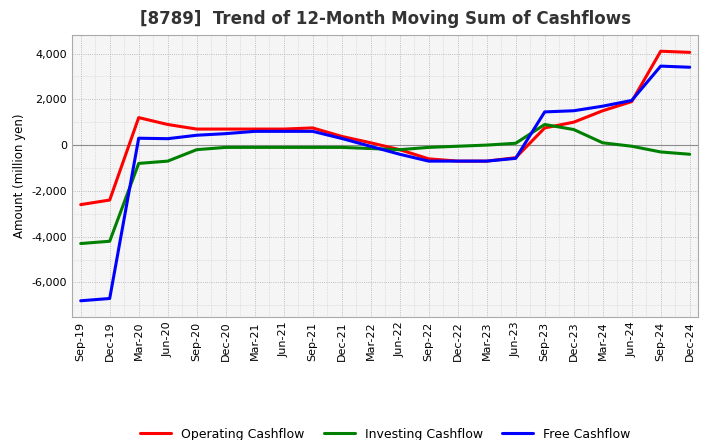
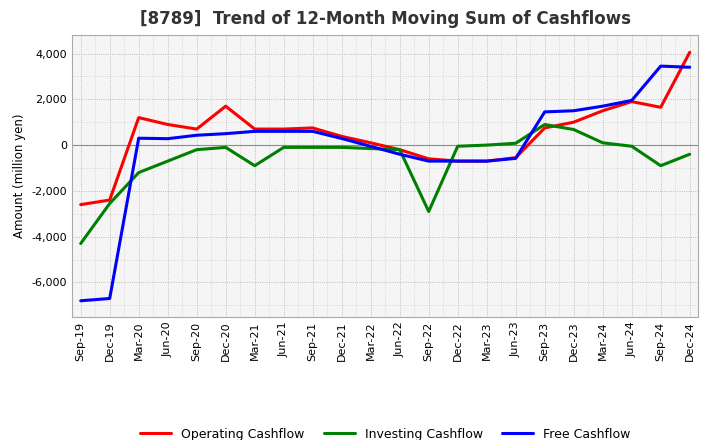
Investing Cashflow/Dec-19: -4,200 -> -2,550
Investing Cashflow/Mar-20: -800 -> -1,200
Operating Cashflow/Dec-20: 700 -> 1,700
Investing Cashflow/Mar-21: -100 -> -900
Investing Cashflow/Sep-22: -100 -> -2,900
Operating Cashflow/Sep-24: 4,100 -> 1,650
Investing Cashflow/Sep-24: -300 -> -900
